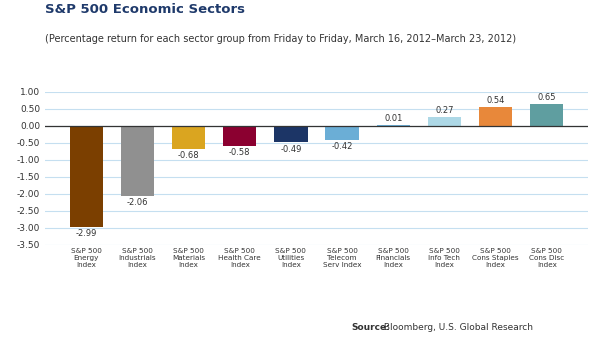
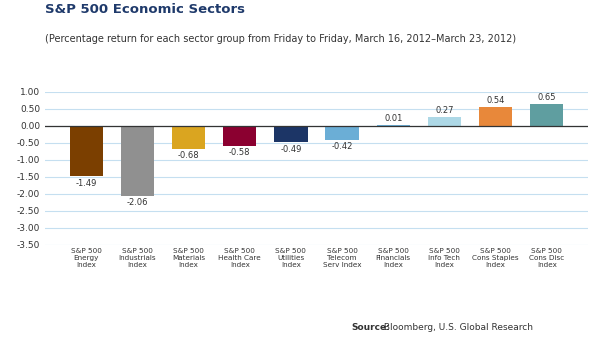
S&P 500 Energy Index: -2.99 -> -1.49
